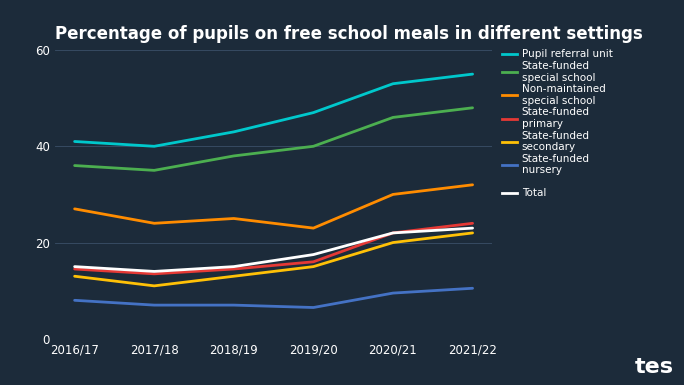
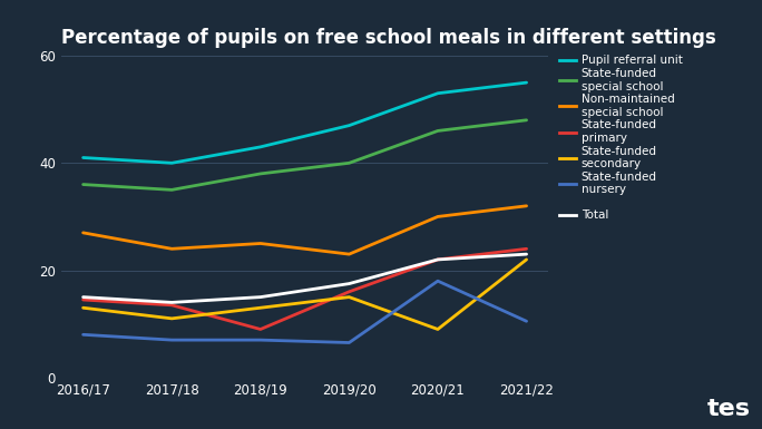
State-funded primary/2018/19: 14.5 -> 9.0
State-funded secondary/2020/21: 20 -> 9
State-funded nursery/2020/21: 9.5 -> 18.0
